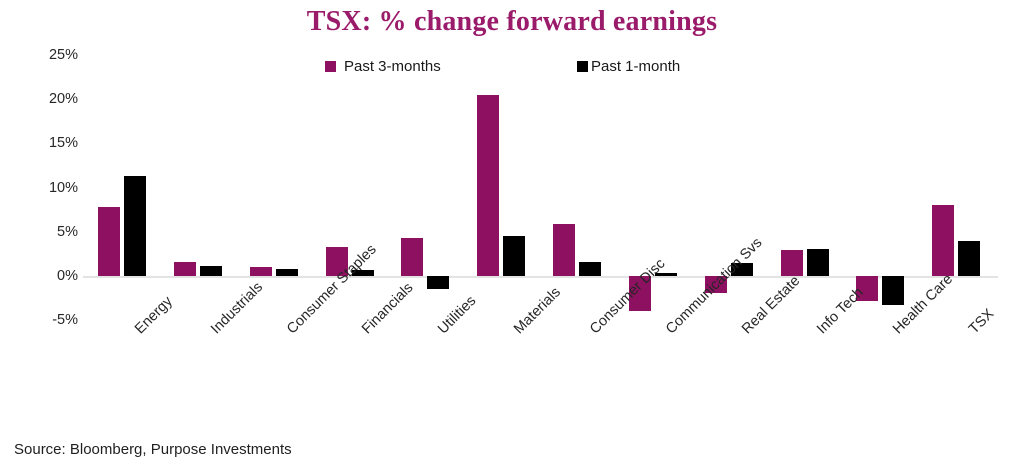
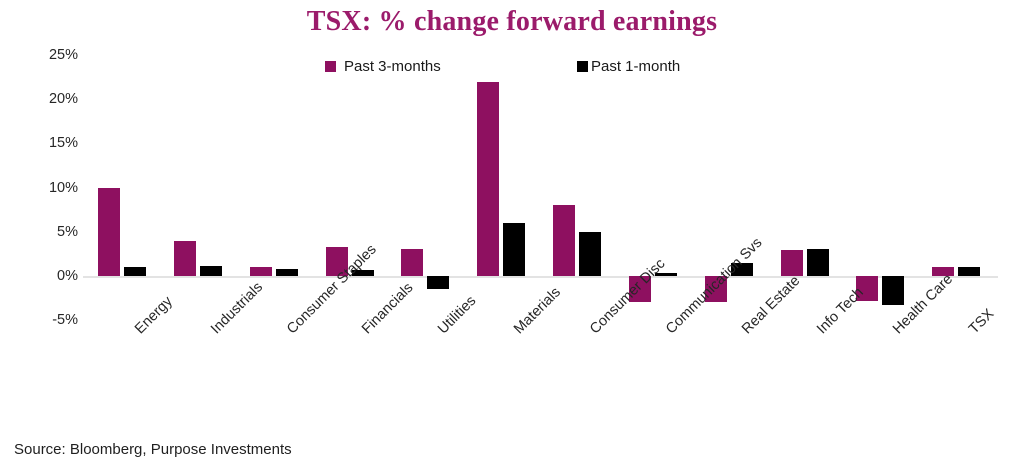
Past 3-months/Energy: 8% -> 10%
Past 1-month/Energy: 11% -> 1%
Past 3-months/Industrials: 2% -> 4%
Past 3-months/Utilities: 4% -> 3%
Past 3-months/Materials: 20% -> 22%
Past 1-month/Materials: 4% -> 6%
Past 3-months/Consumer Disc: 6% -> 8%
Past 1-month/Consumer Disc: 2% -> 5%
Past 3-months/Communication Svs: -4% -> -3%
Past 3-months/Real Estate: -2% -> -3%
Past 3-months/TSX: 8% -> 1%
Past 1-month/TSX: 4% -> 1%
